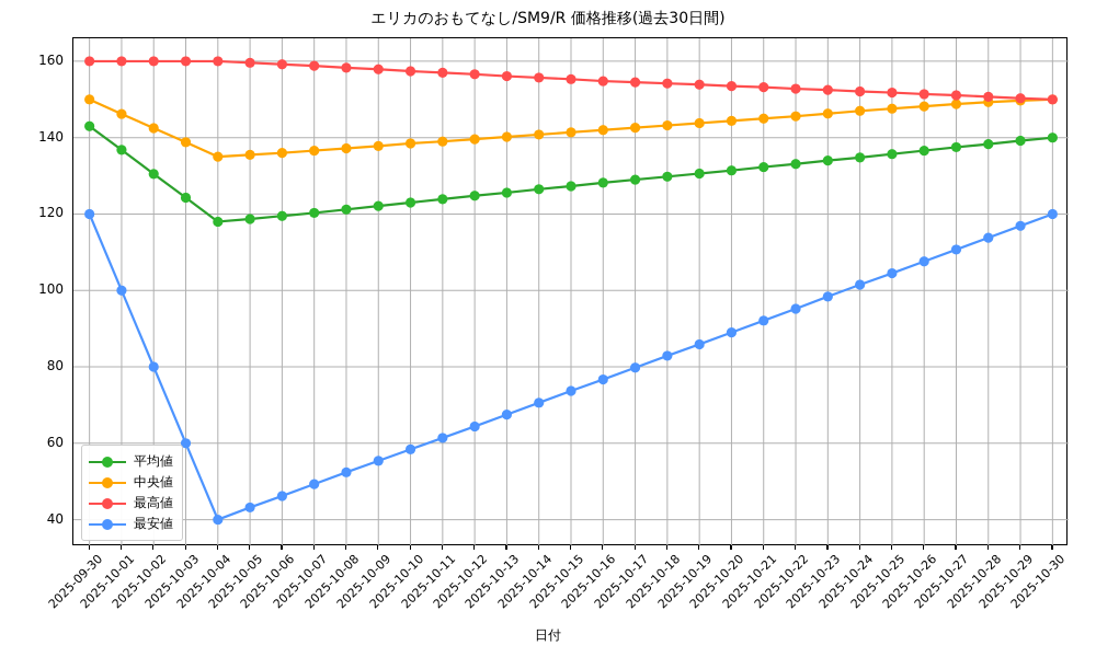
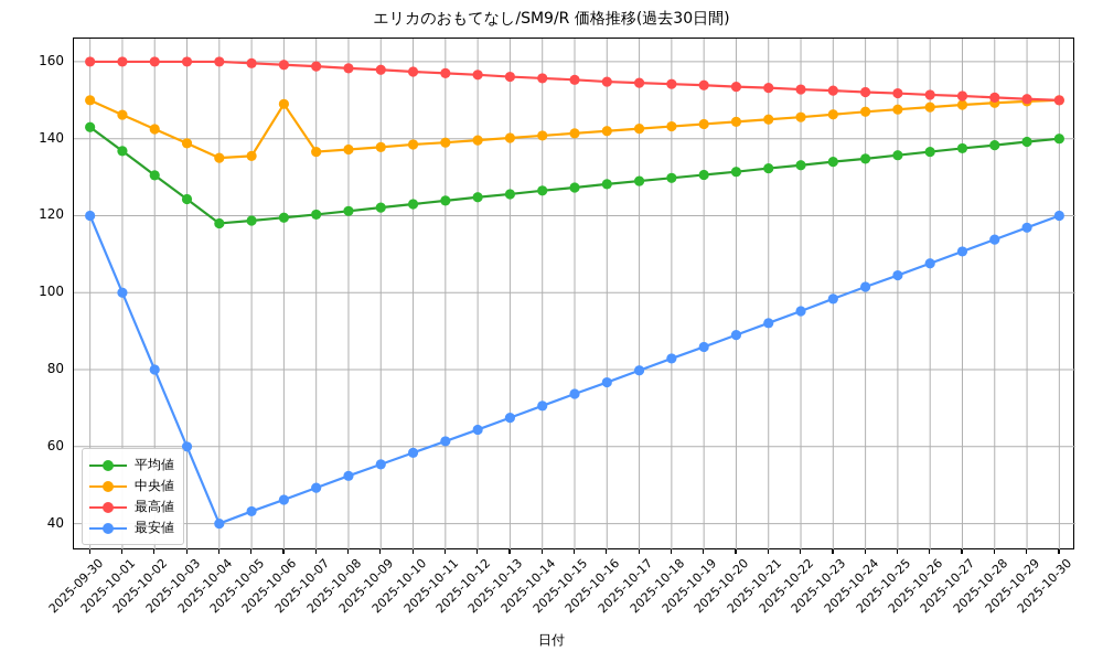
中央値/2025-10-06: 136 -> 149
